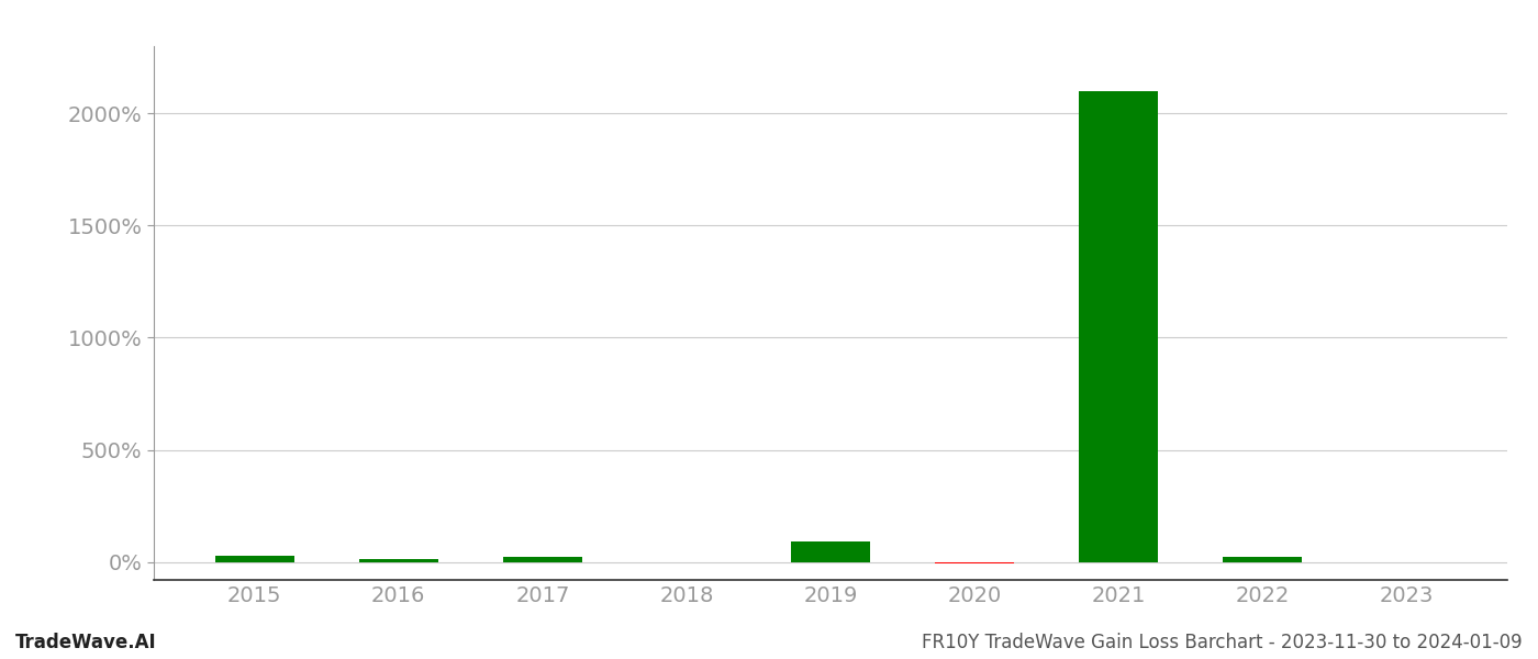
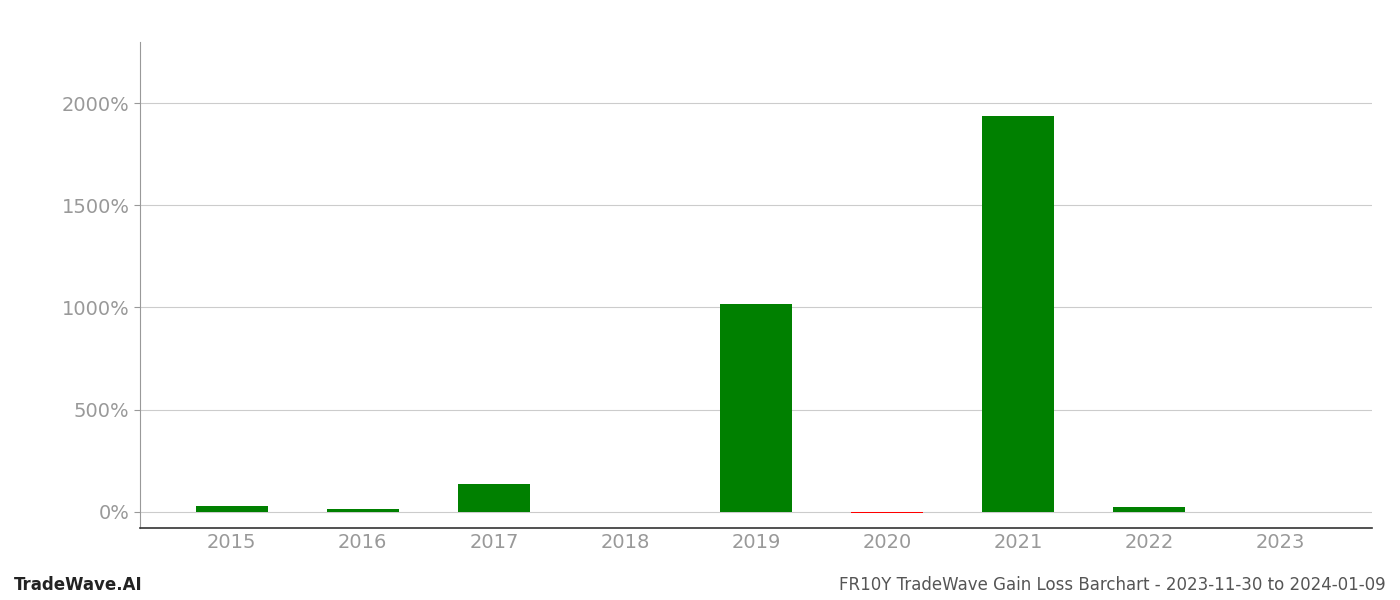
2017: 22% -> 135%
2019: 90% -> 1015%
2021: 2100% -> 1940%
